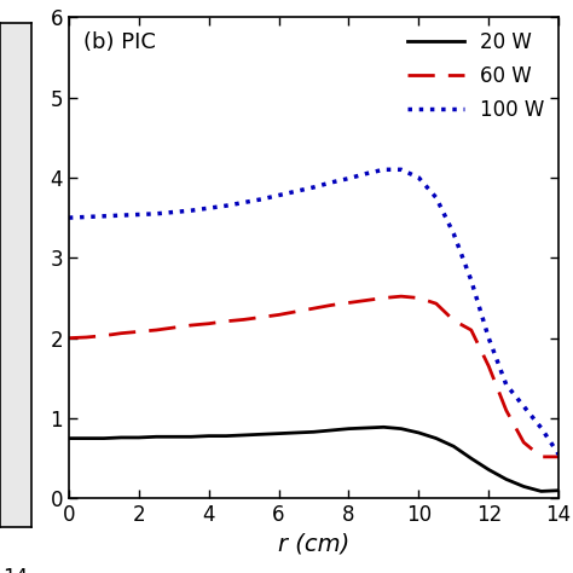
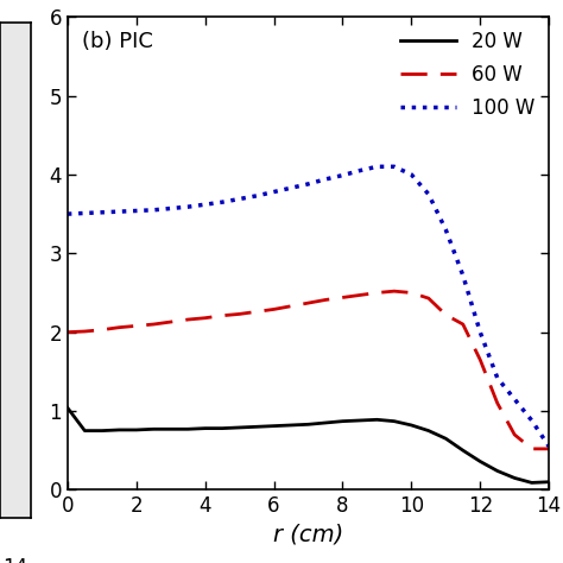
20 W/0: 0.75 -> 1.04
